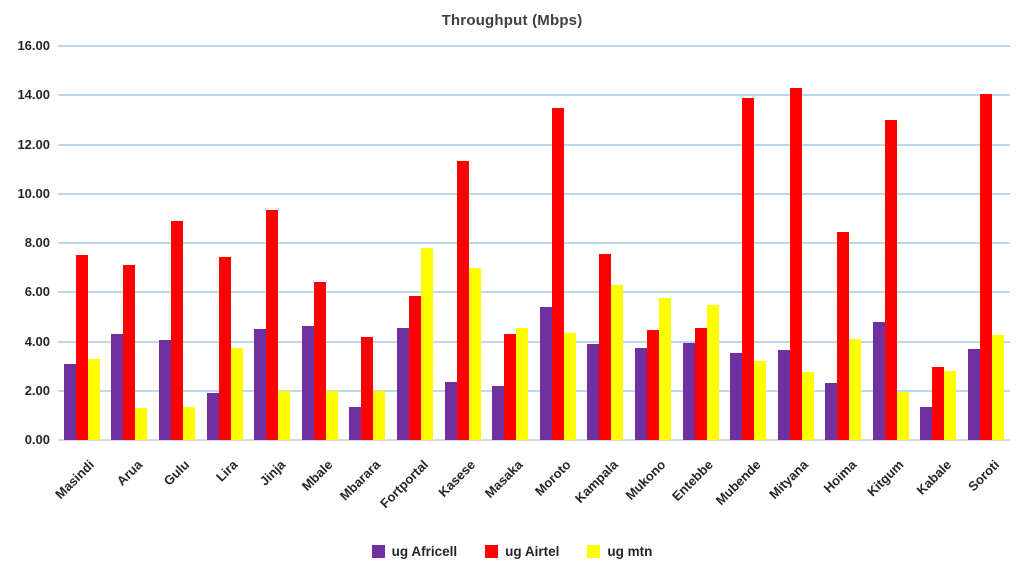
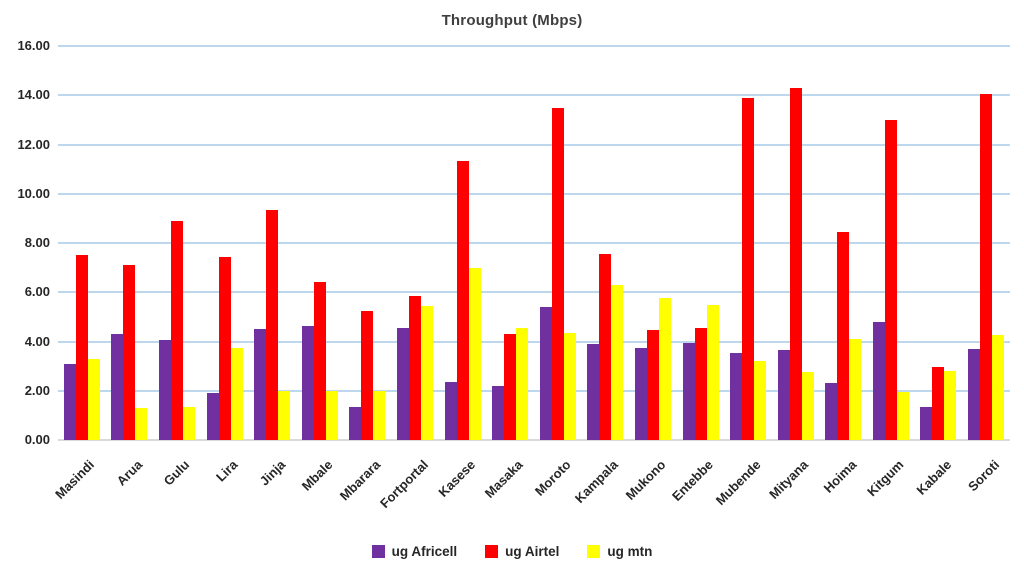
ug Airtel/Mbarara: 4.2 -> 5.2
ug mtn/Fortportal: 7.8 -> 5.5
